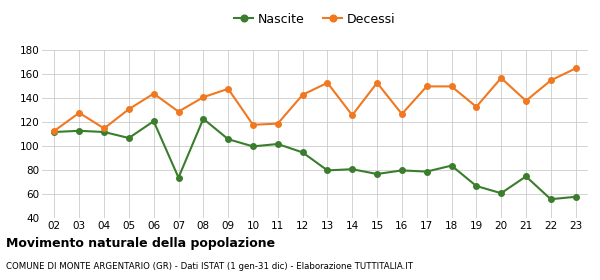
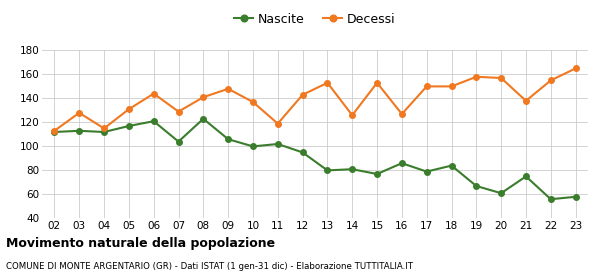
Nascite/05: 107 -> 117
Nascite/07: 74 -> 104
Decessi/10: 118 -> 137
Nascite/16: 80 -> 86
Decessi/19: 133 -> 158
